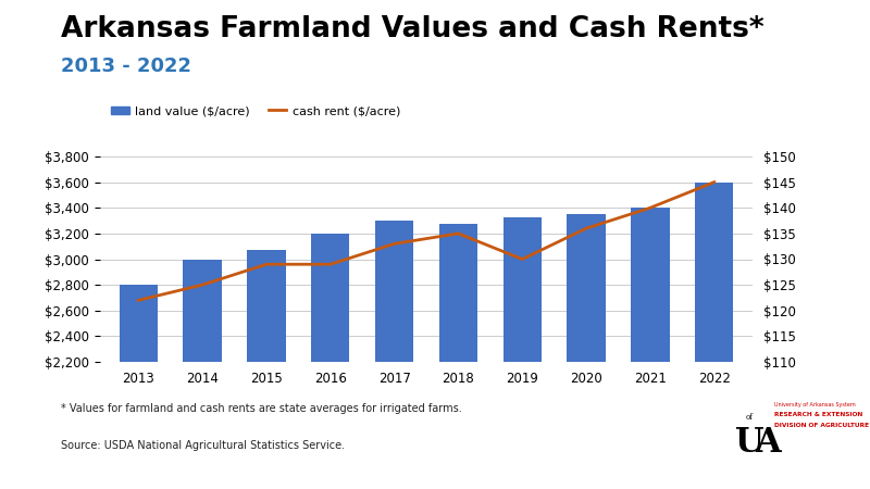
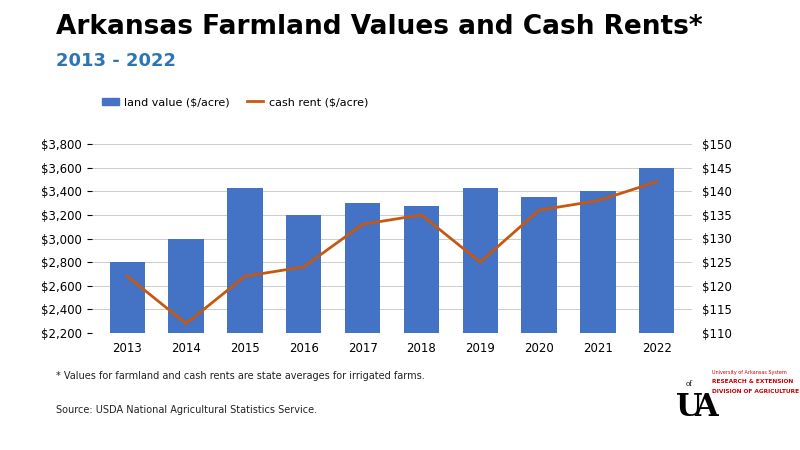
cash rent ($/acre)/2014: $125 -> $112
land value ($/acre)/2015: $3,080 -> $3,430
cash rent ($/acre)/2015: $129 -> $122
cash rent ($/acre)/2016: $129 -> $124
land value ($/acre)/2019: $3,320 -> $3,430
cash rent ($/acre)/2019: $130 -> $125
cash rent ($/acre)/2021: $140 -> $138
cash rent ($/acre)/2022: $145 -> $142
